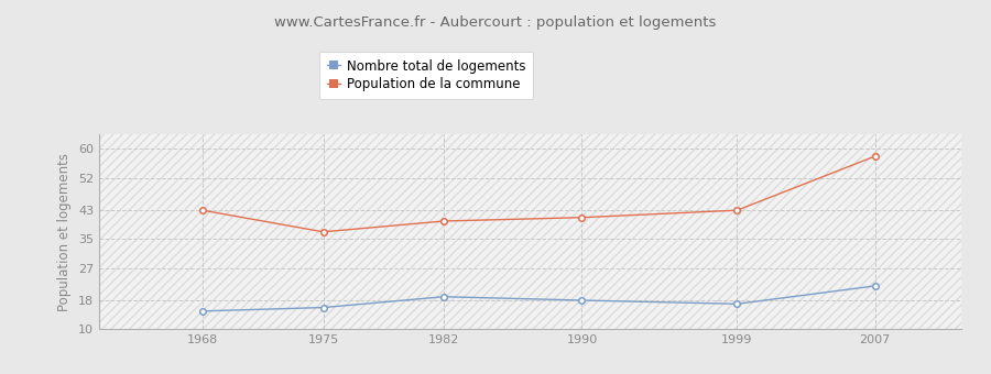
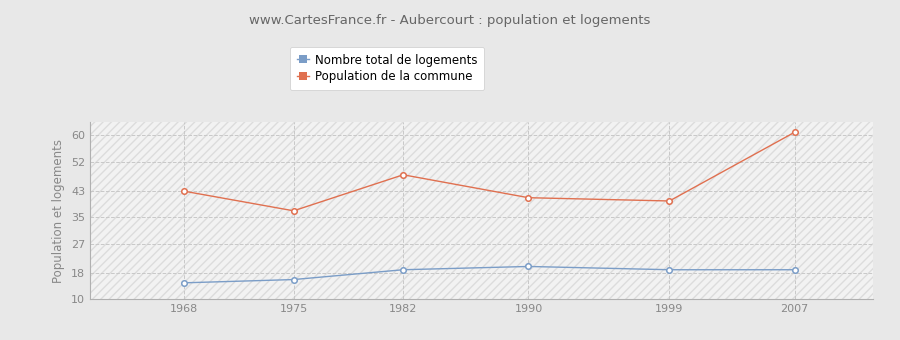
Population de la commune/1982: 40 -> 48
Nombre total de logements/1990: 18 -> 20
Nombre total de logements/1999: 17 -> 19
Population de la commune/1999: 43 -> 40
Nombre total de logements/2007: 22 -> 19
Population de la commune/2007: 58 -> 61
